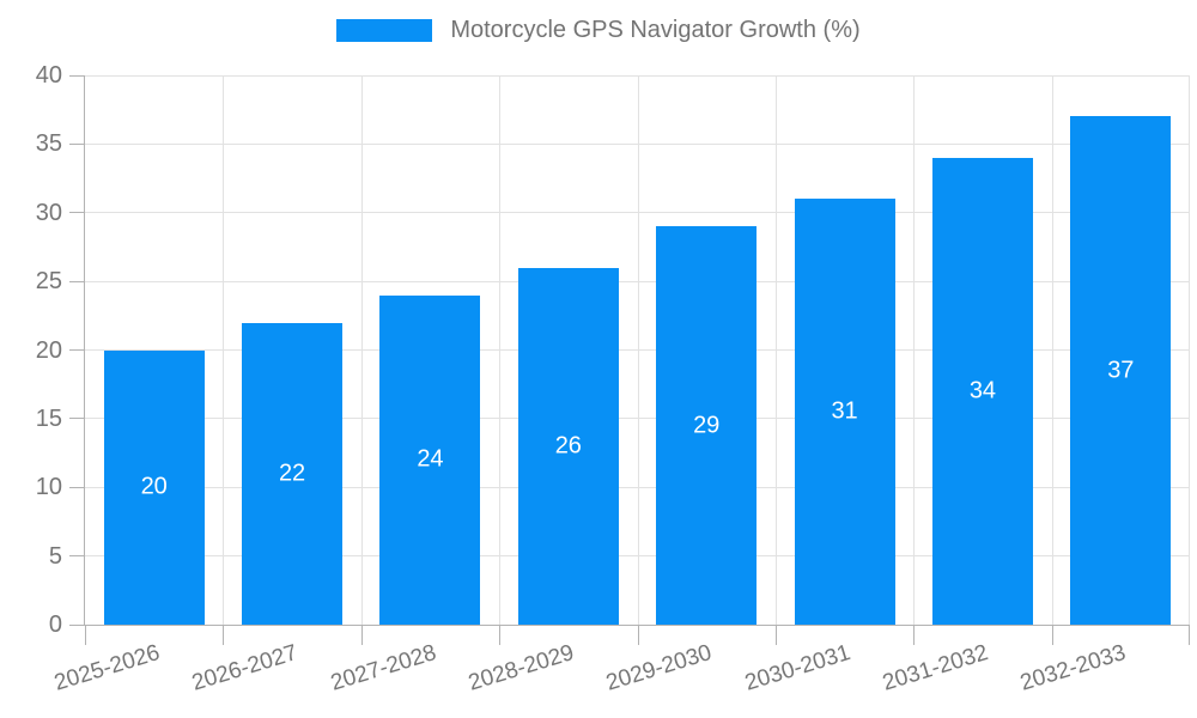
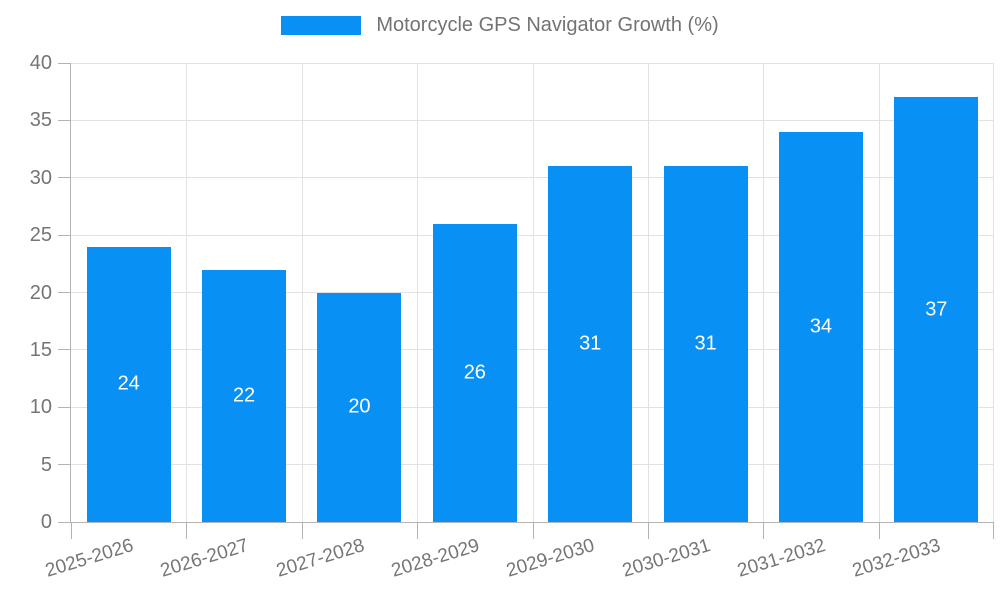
2025-2026: 20 -> 24
2027-2028: 24 -> 20
2029-2030: 29 -> 31
